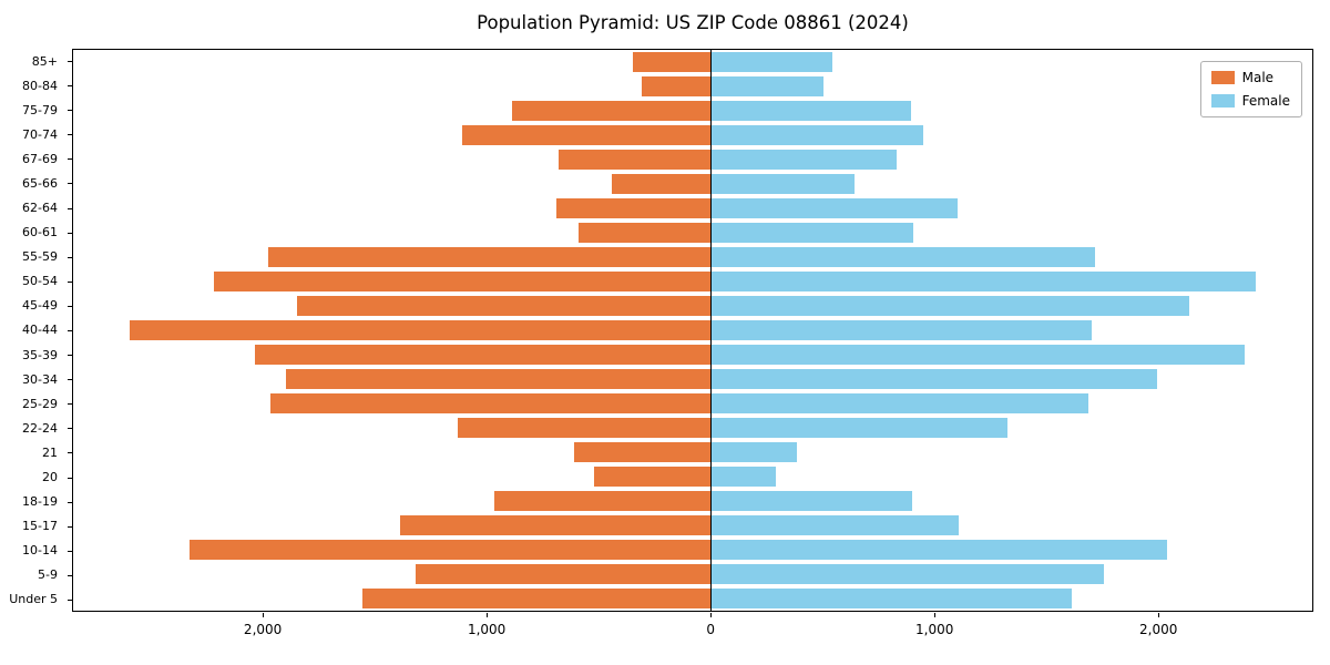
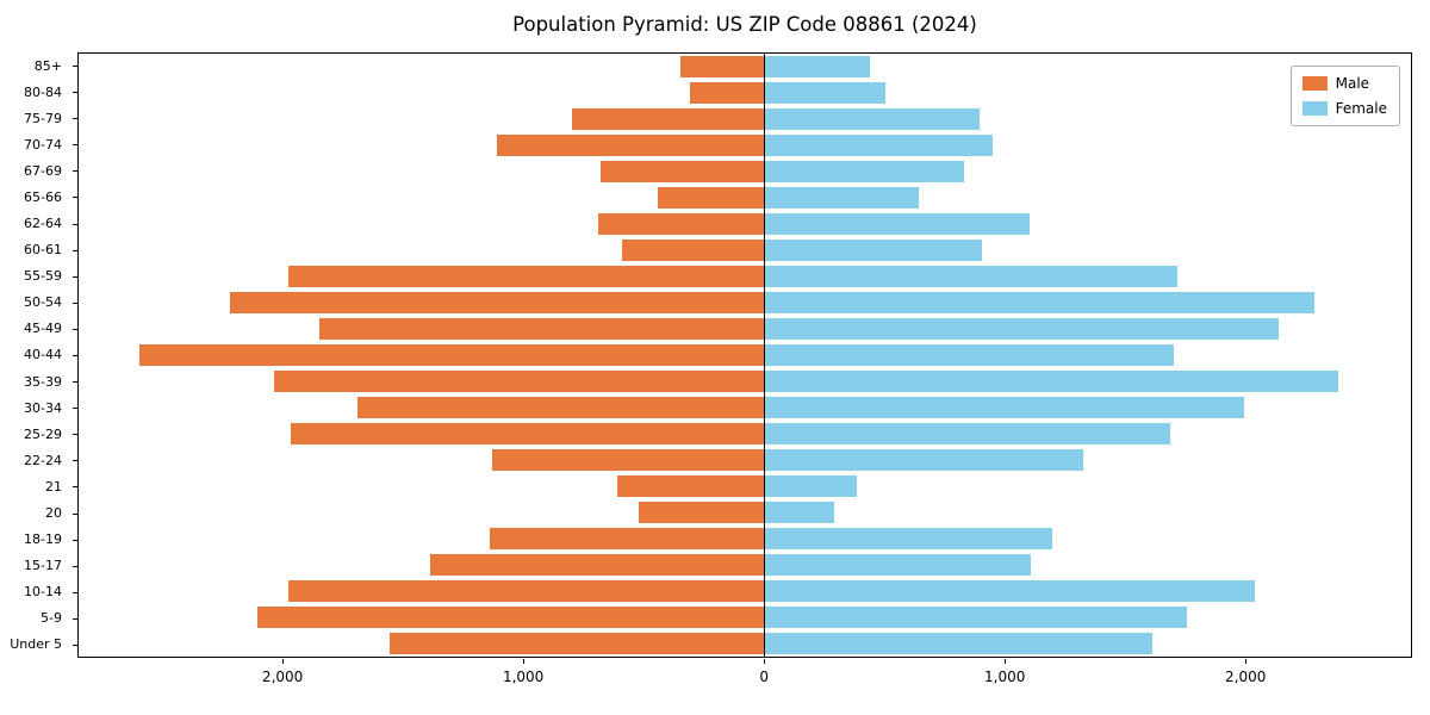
Female/85+: 540 -> 440
Male/75-79: 890 -> 800
Female/50-54: 2440 -> 2290
Male/30-34: 1900 -> 1690
Male/18-19: 970 -> 1140
Female/18-19: 900 -> 1200
Male/10-14: 2330 -> 1980
Male/5-9: 1320 -> 2110
